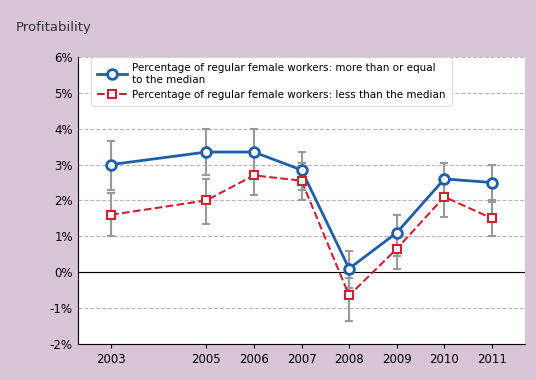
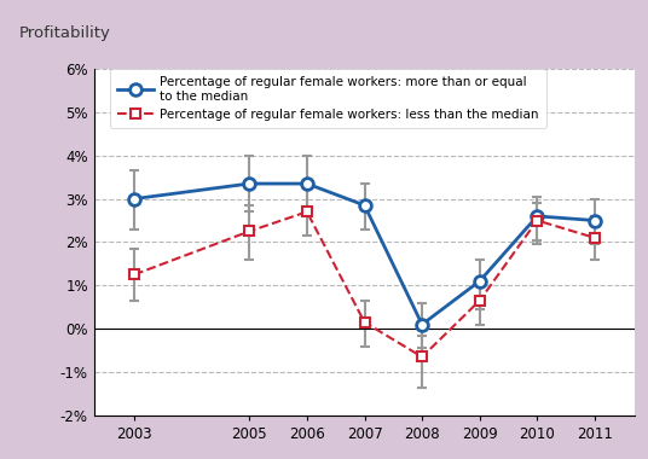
Percentage of regular female workers: less than the median/2003: 1.60% -> 1.25%
Percentage of regular female workers: less than the median/2005: 2.00% -> 2.25%
Percentage of regular female workers: less than the median/2007: 2.55% -> 0.15%
Percentage of regular female workers: less than the median/2010: 2.10% -> 2.50%
Percentage of regular female workers: less than the median/2011: 1.50% -> 2.10%
